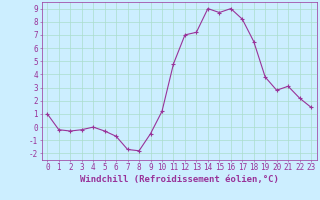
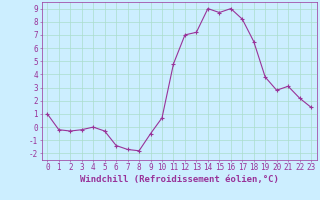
6: -0.7 -> -1.4
10: 1.2 -> 0.7
